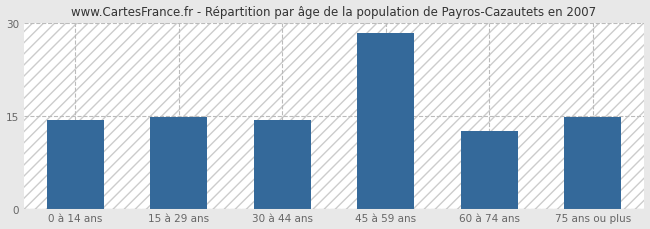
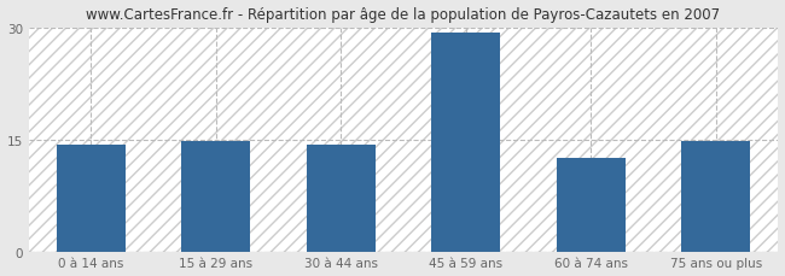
45 à 59 ans: 28.4 -> 29.4
